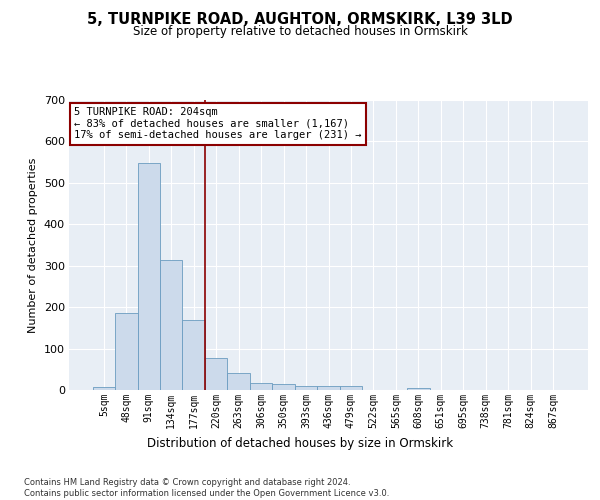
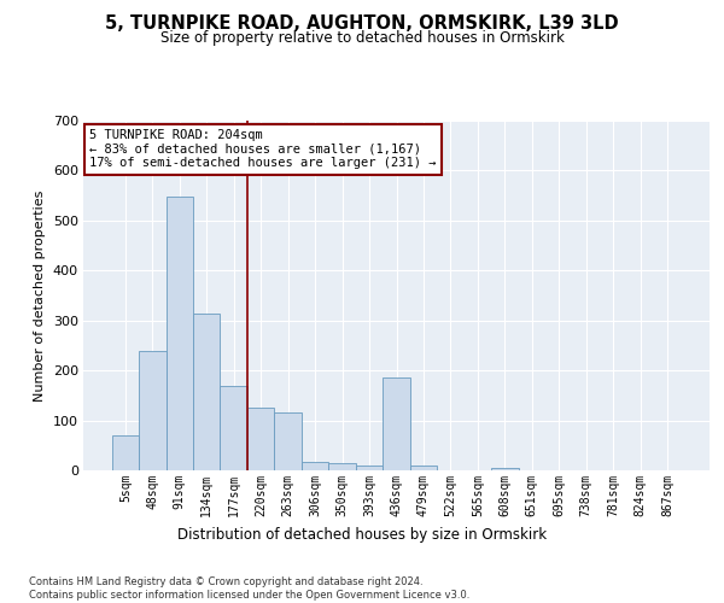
5sqm: 8 -> 70
48sqm: 187 -> 240
220sqm: 78 -> 125
263sqm: 40 -> 115
436sqm: 10 -> 185
